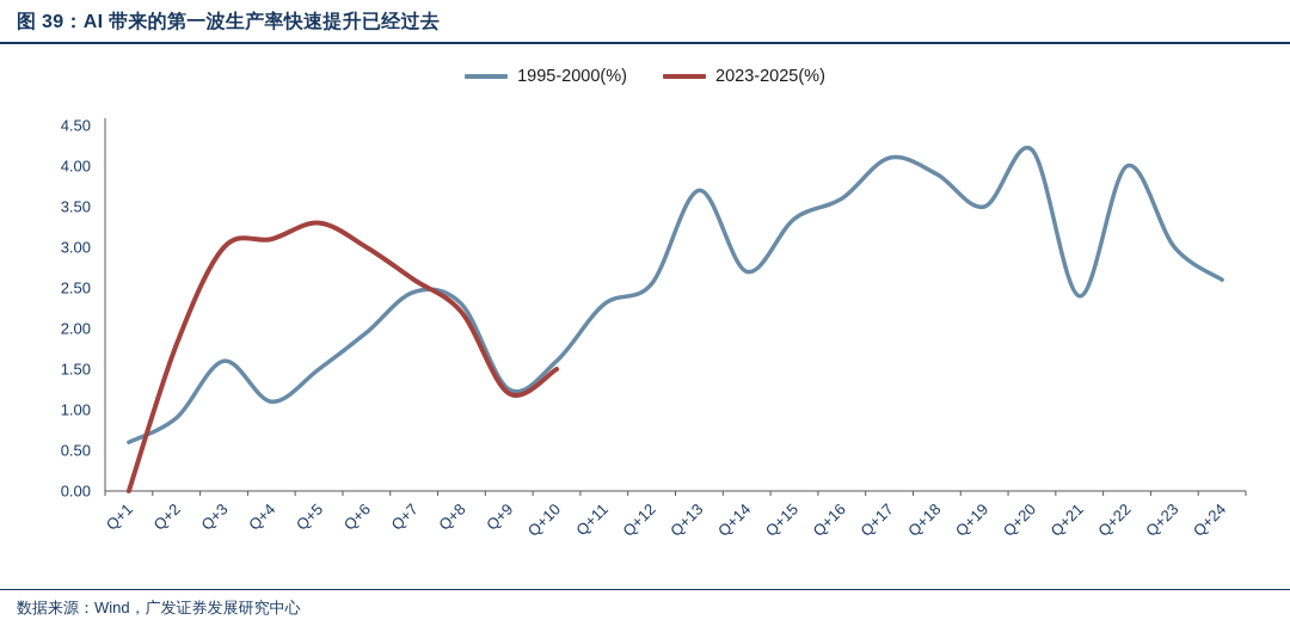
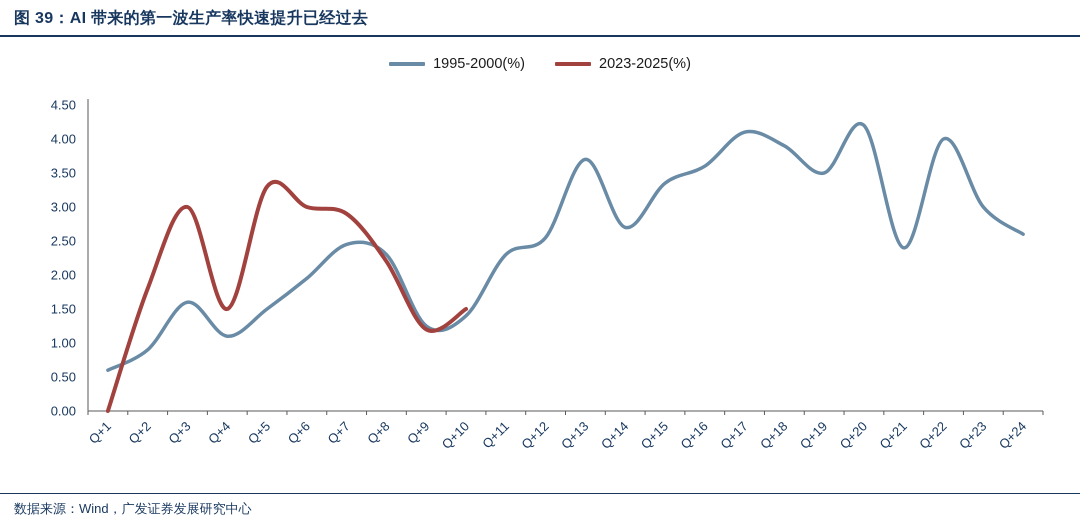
2023-2025(%)/Q+4: 3.1 -> 1.5
2023-2025(%)/Q+7: 2.6 -> 2.9
1995-2000(%)/Q+10: 1.6 -> 1.4
